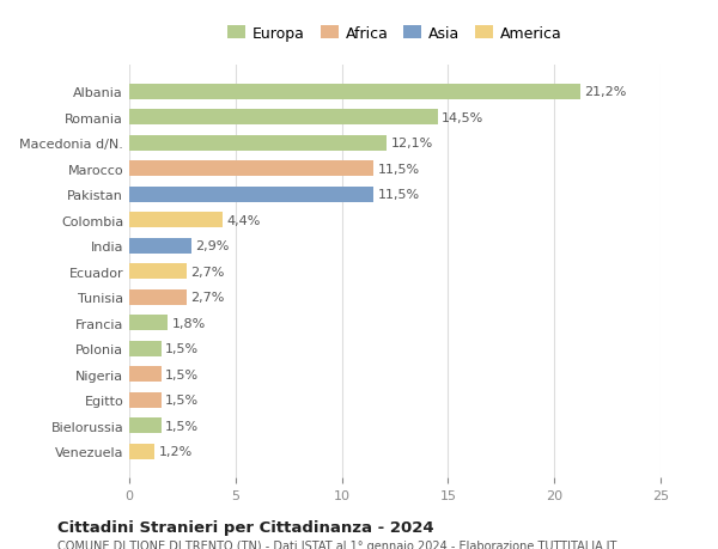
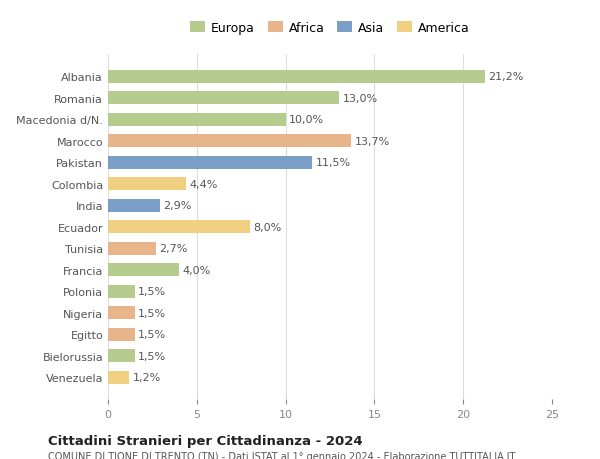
Romania: 14,5% -> 13,0%
Macedonia d/N.: 12,1% -> 10,0%
Marocco: 11,5% -> 13,7%
Ecuador: 2,7% -> 8,0%
Francia: 1,8% -> 4,0%
